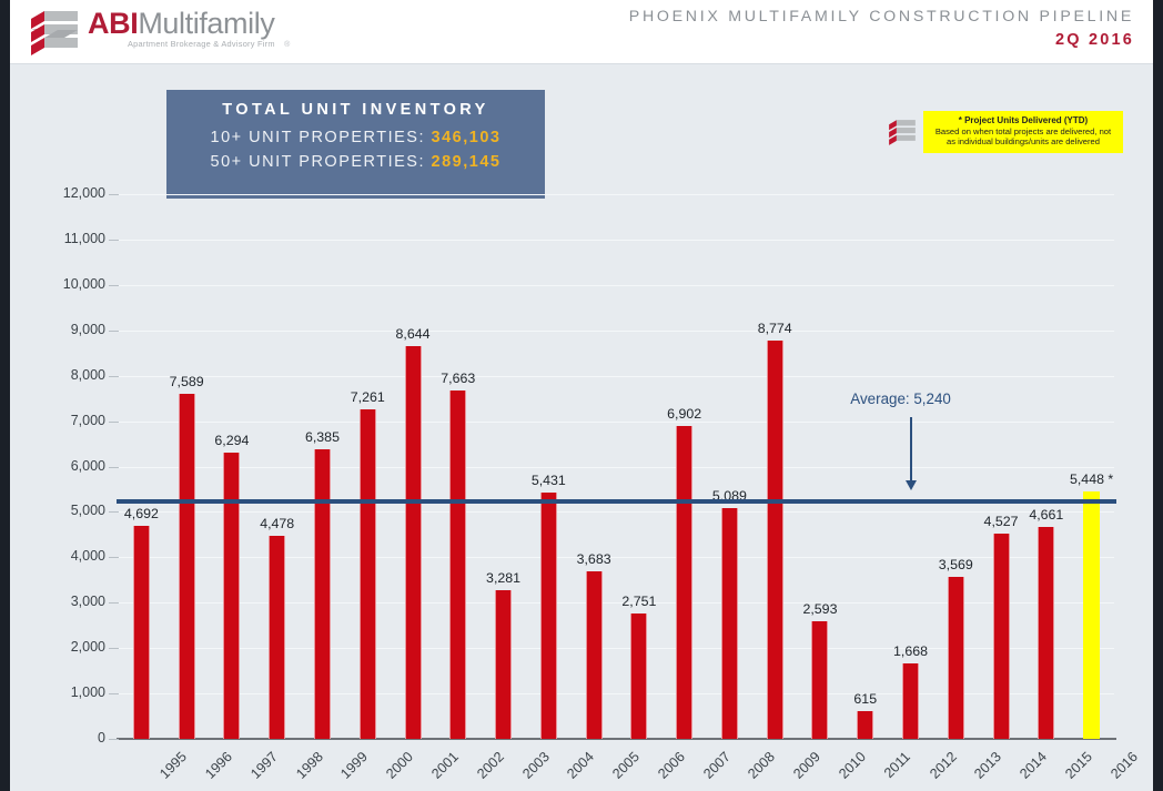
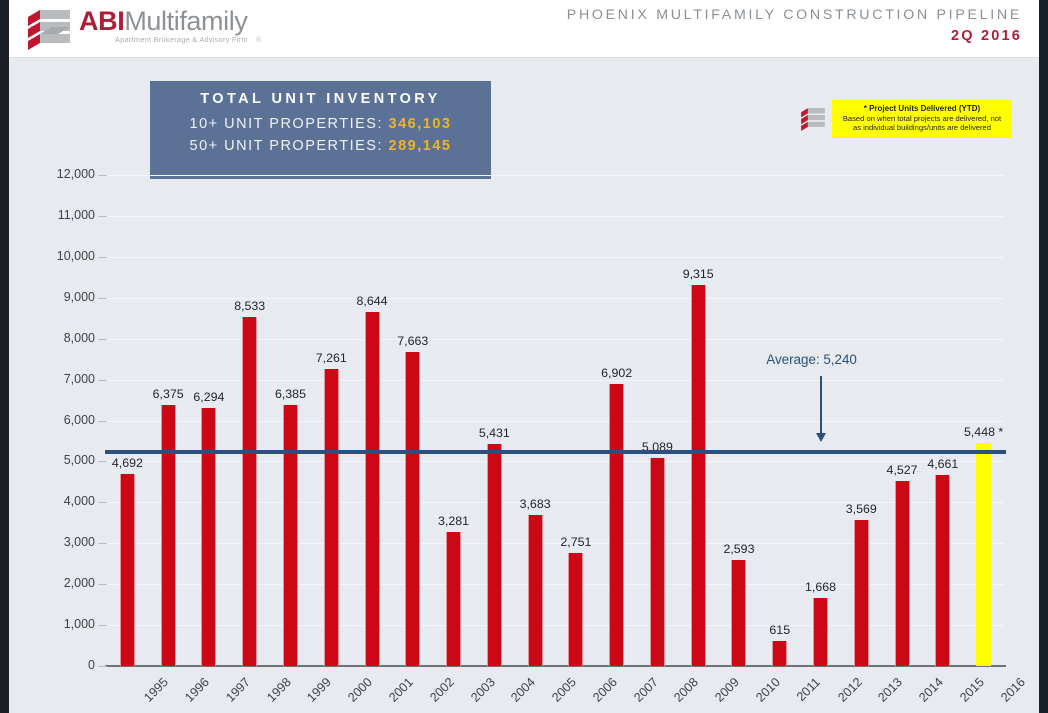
1996: 7,589 -> 6,375
1998: 4,478 -> 8,533
2009: 8,774 -> 9,315
